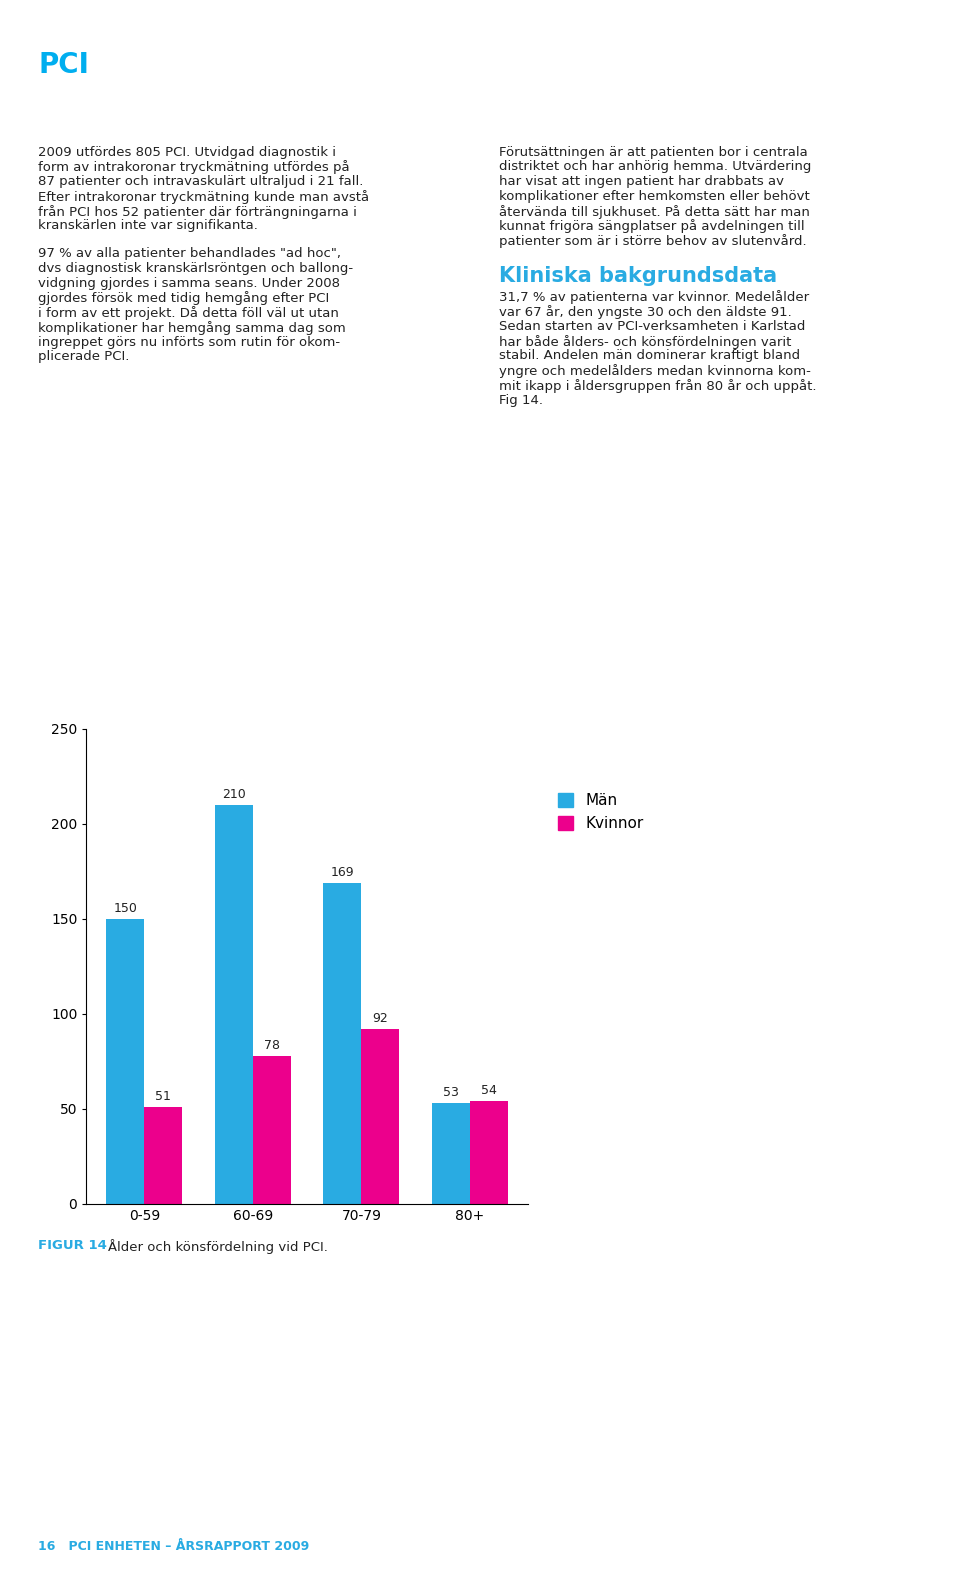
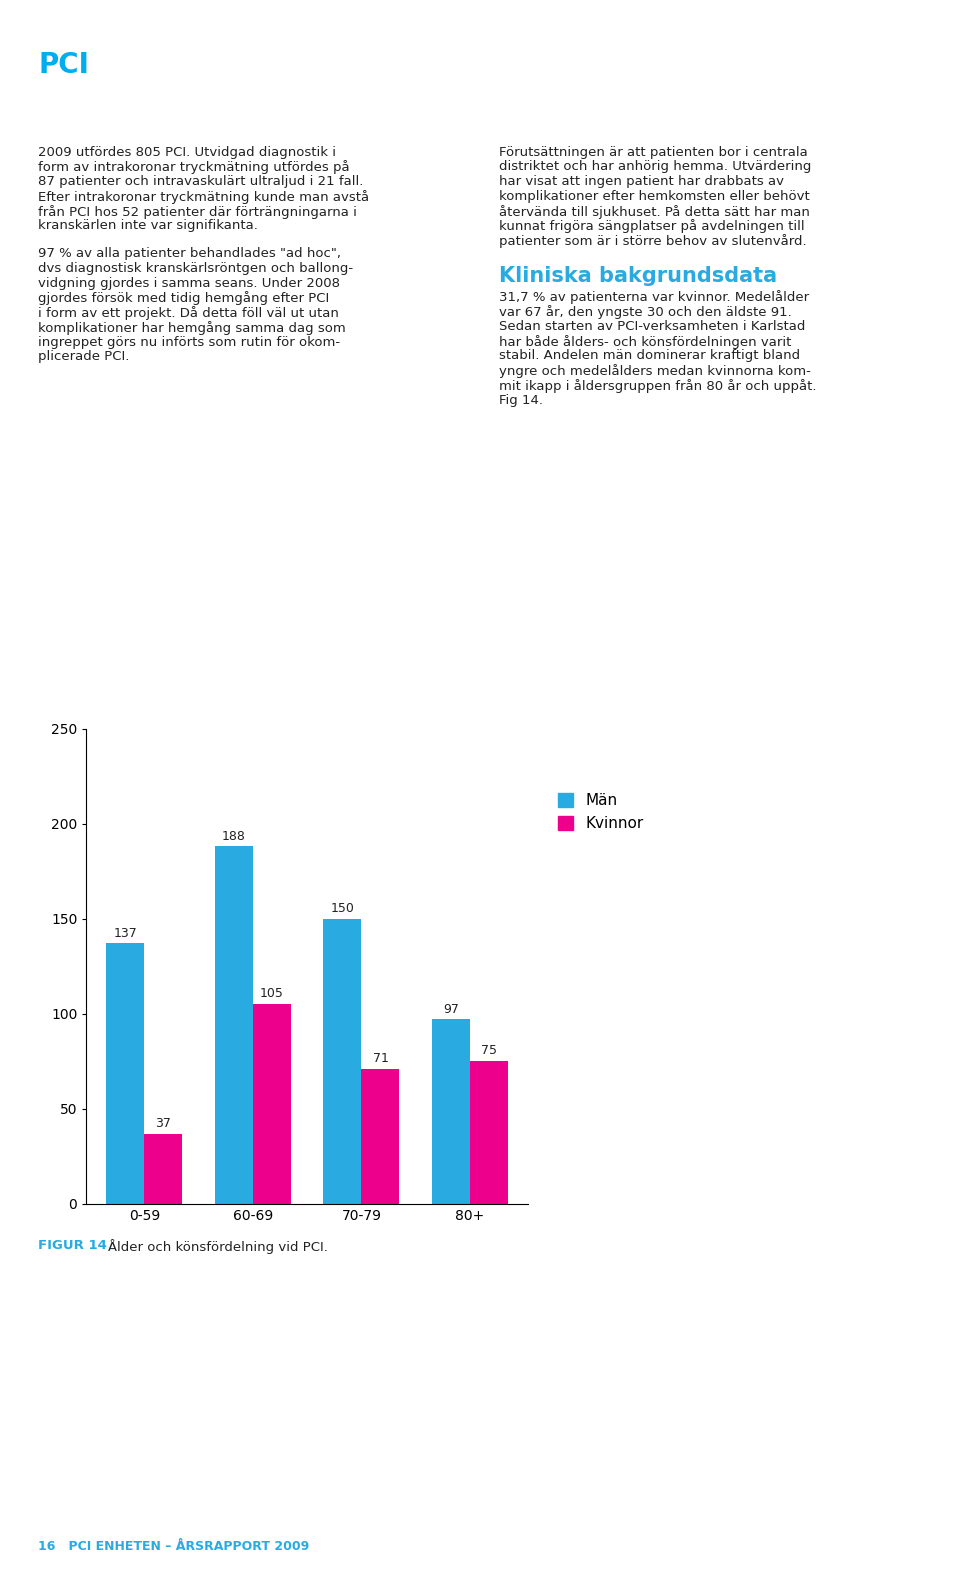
Män/0-59: 150 -> 137
Kvinnor/0-59: 51 -> 37
Män/60-69: 210 -> 188
Kvinnor/60-69: 78 -> 105
Män/70-79: 169 -> 150
Kvinnor/70-79: 92 -> 71
Män/80+: 53 -> 97
Kvinnor/80+: 54 -> 75
